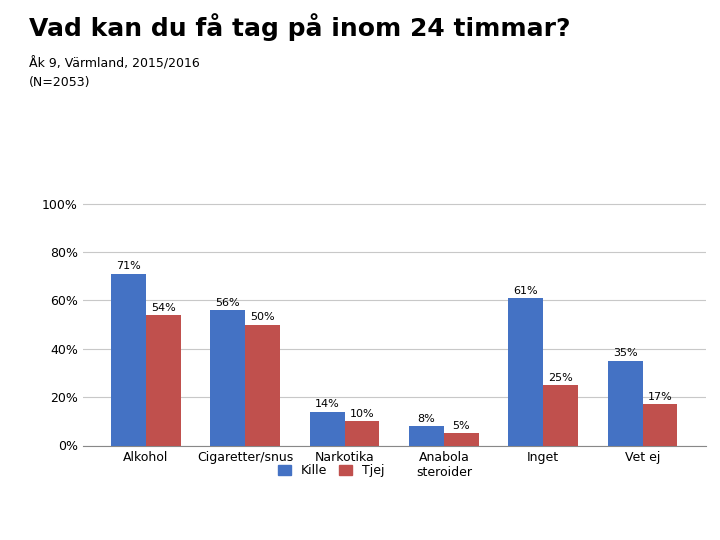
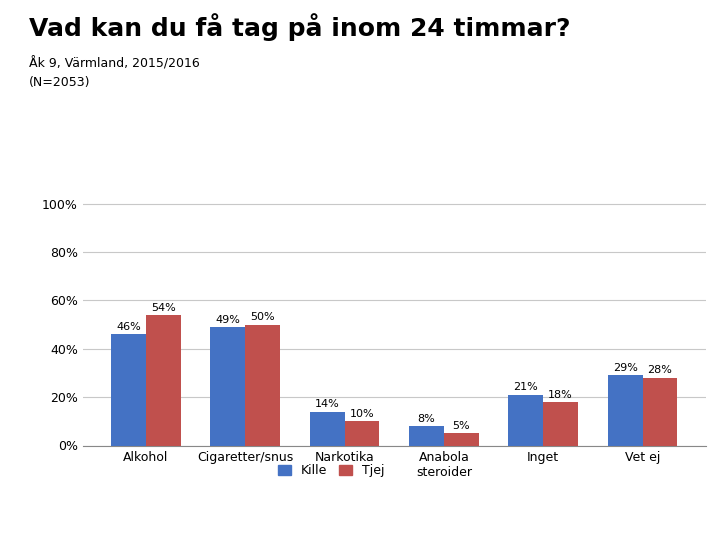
Kille/Alkohol: 71% -> 46%
Kille/Cigaretter/snus: 56% -> 49%
Kille/Inget: 61% -> 21%
Tjej/Inget: 25% -> 18%
Kille/Vet ej: 35% -> 29%
Tjej/Vet ej: 17% -> 28%
